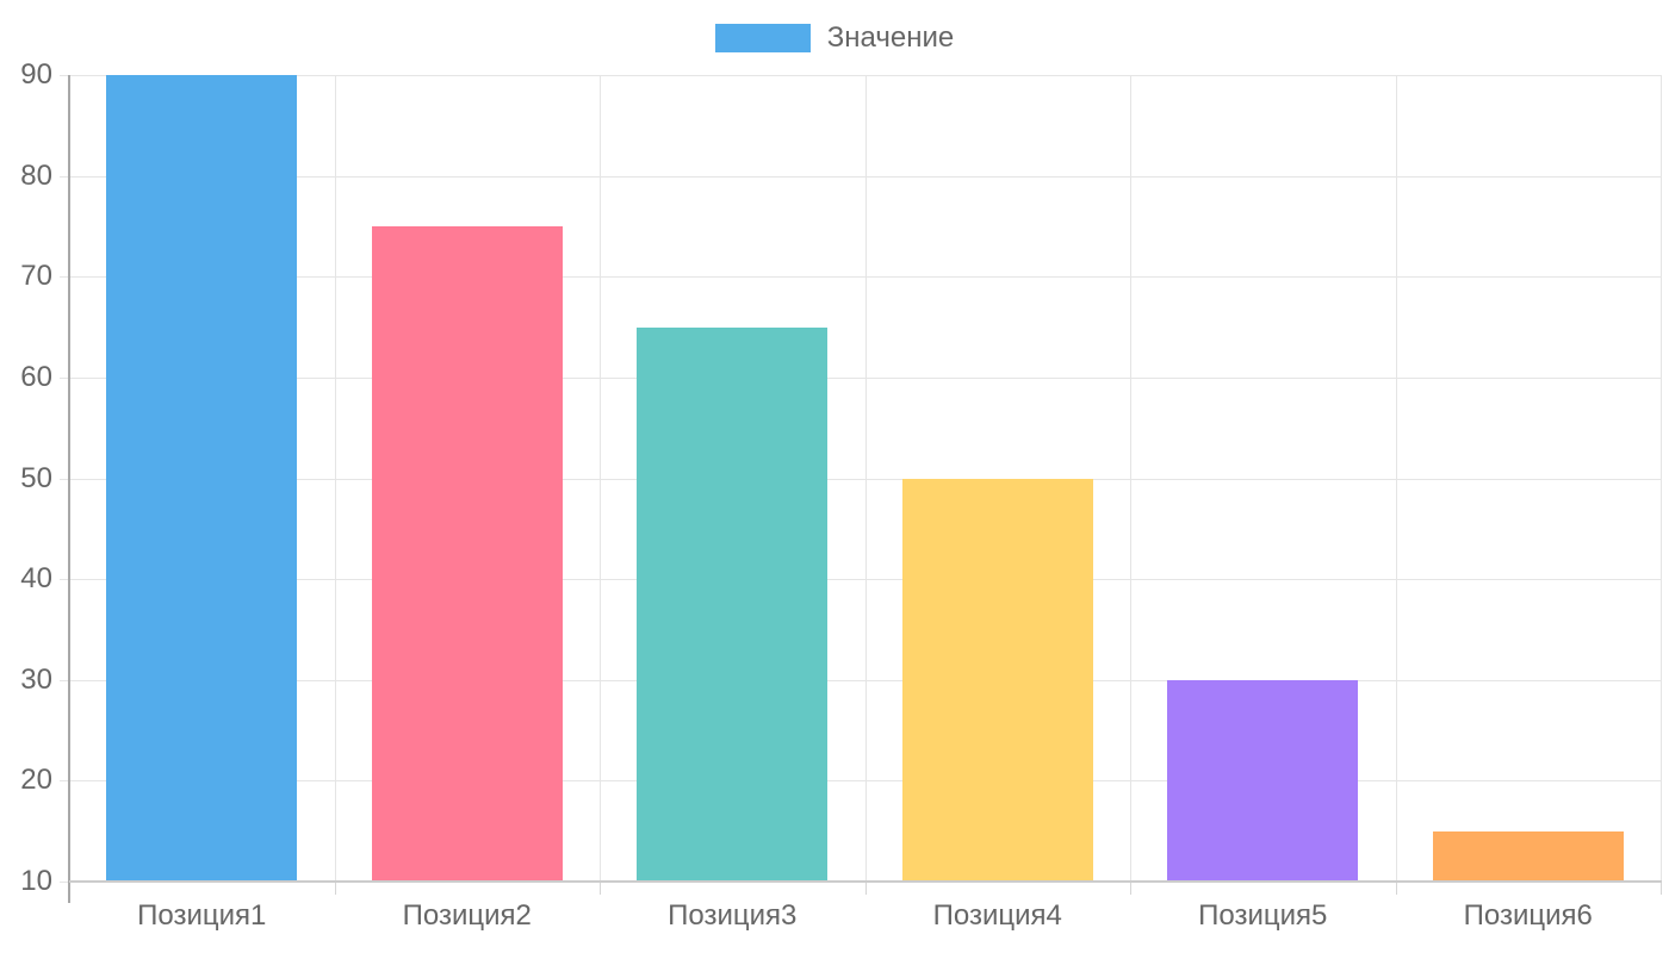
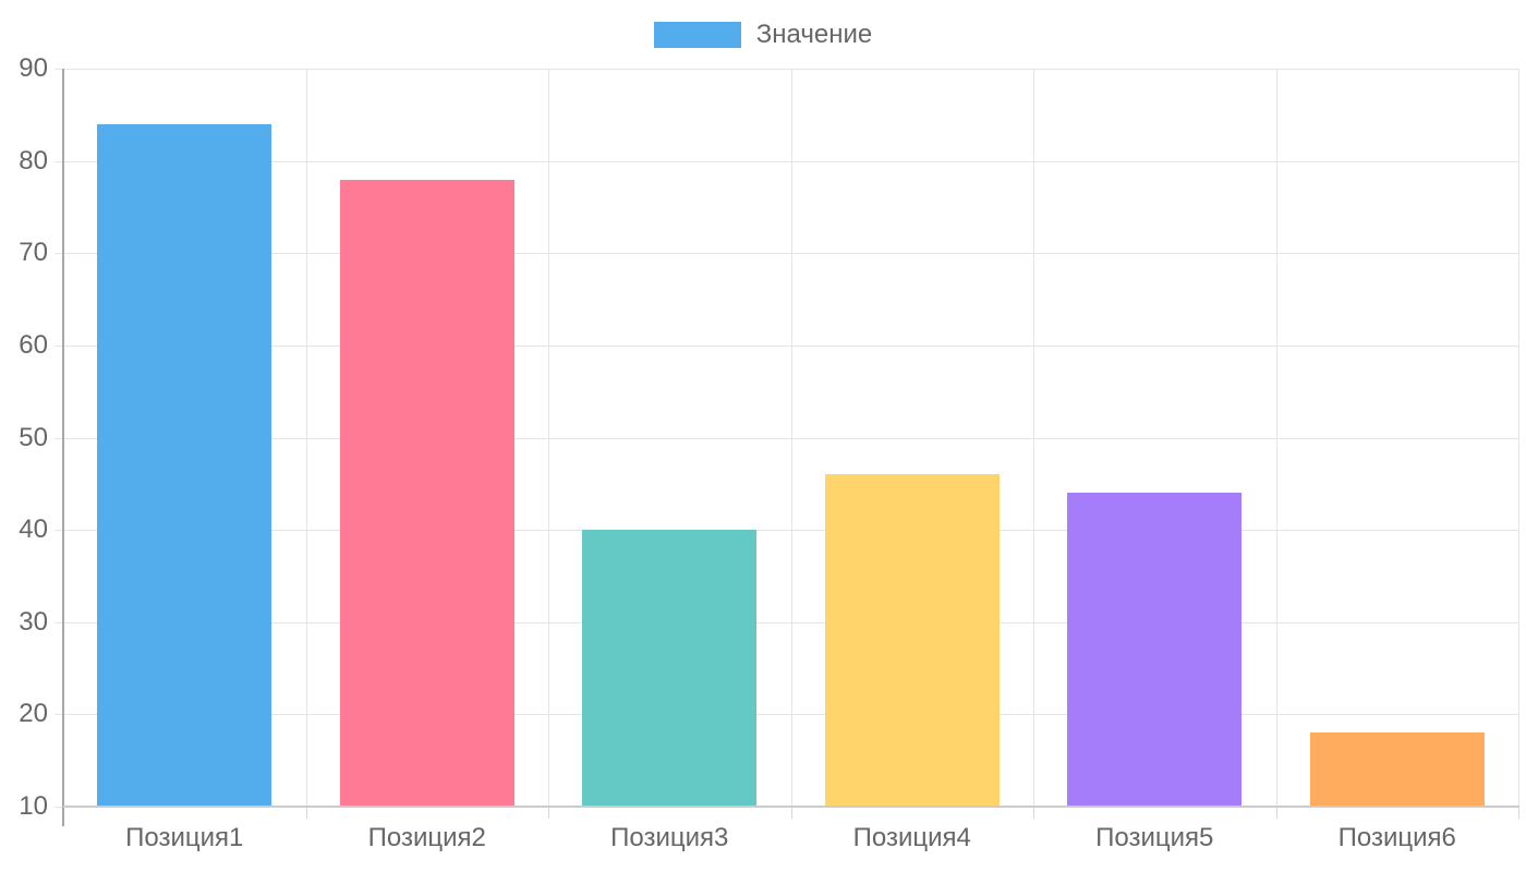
Позиция1: 90 -> 84
Позиция2: 75 -> 78
Позиция3: 65 -> 40
Позиция4: 50 -> 46
Позиция5: 30 -> 44
Позиция6: 15 -> 18
